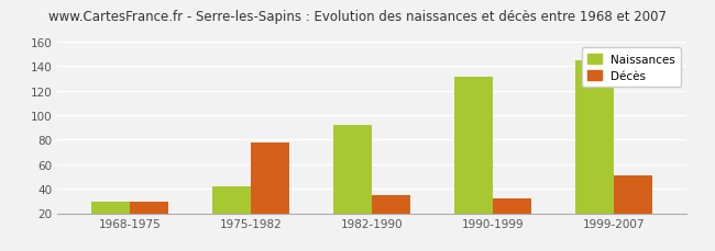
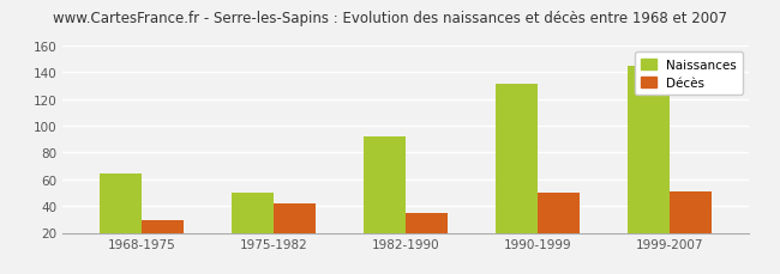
Naissances/1968-1975: 29 -> 64
Naissances/1975-1982: 42 -> 50
Décès/1975-1982: 78 -> 42
Décès/1990-1999: 32 -> 50
